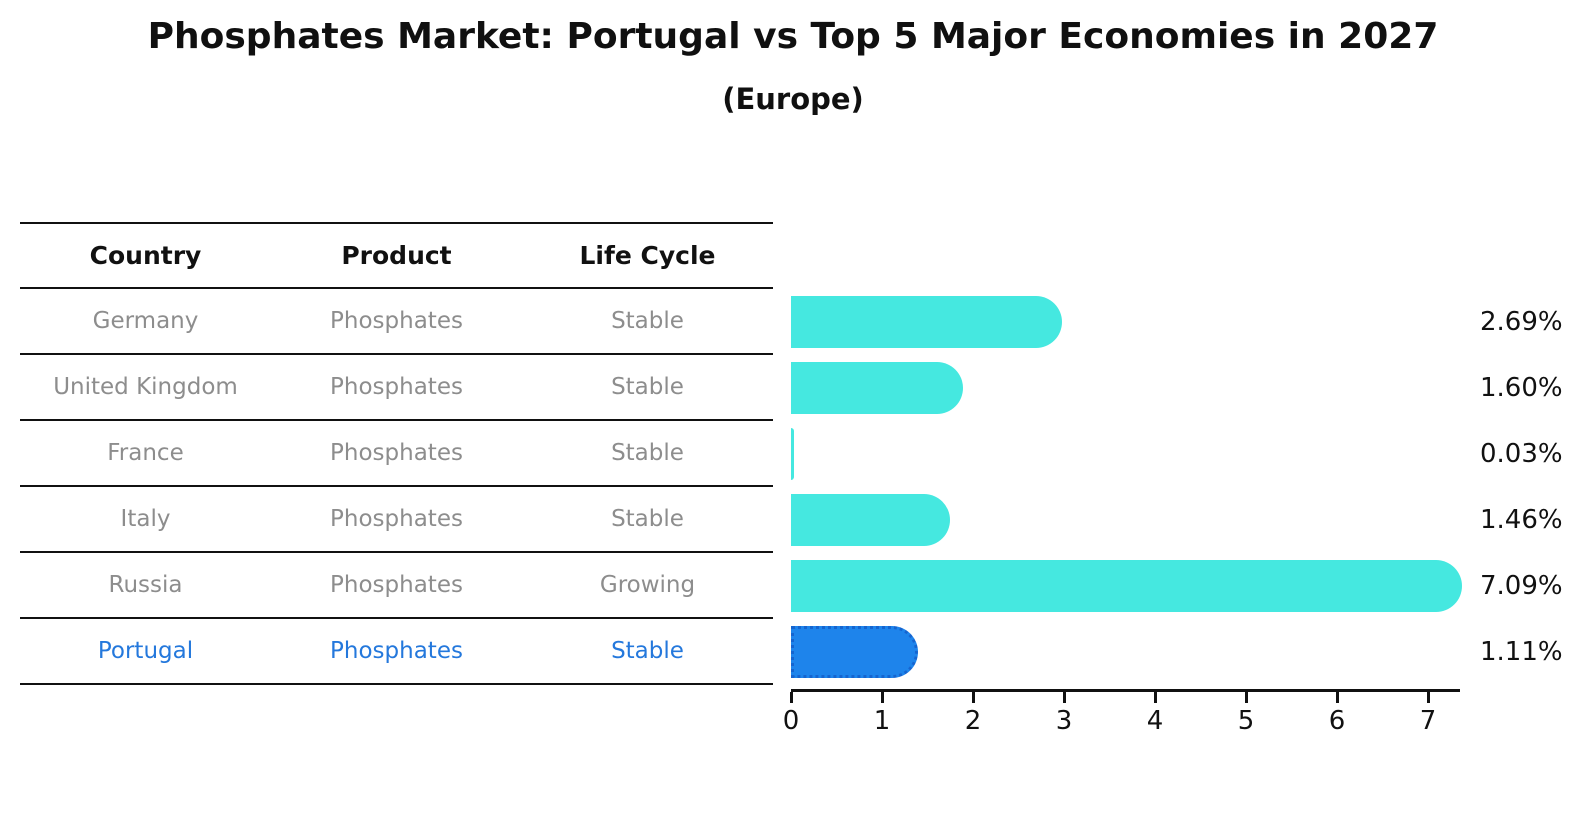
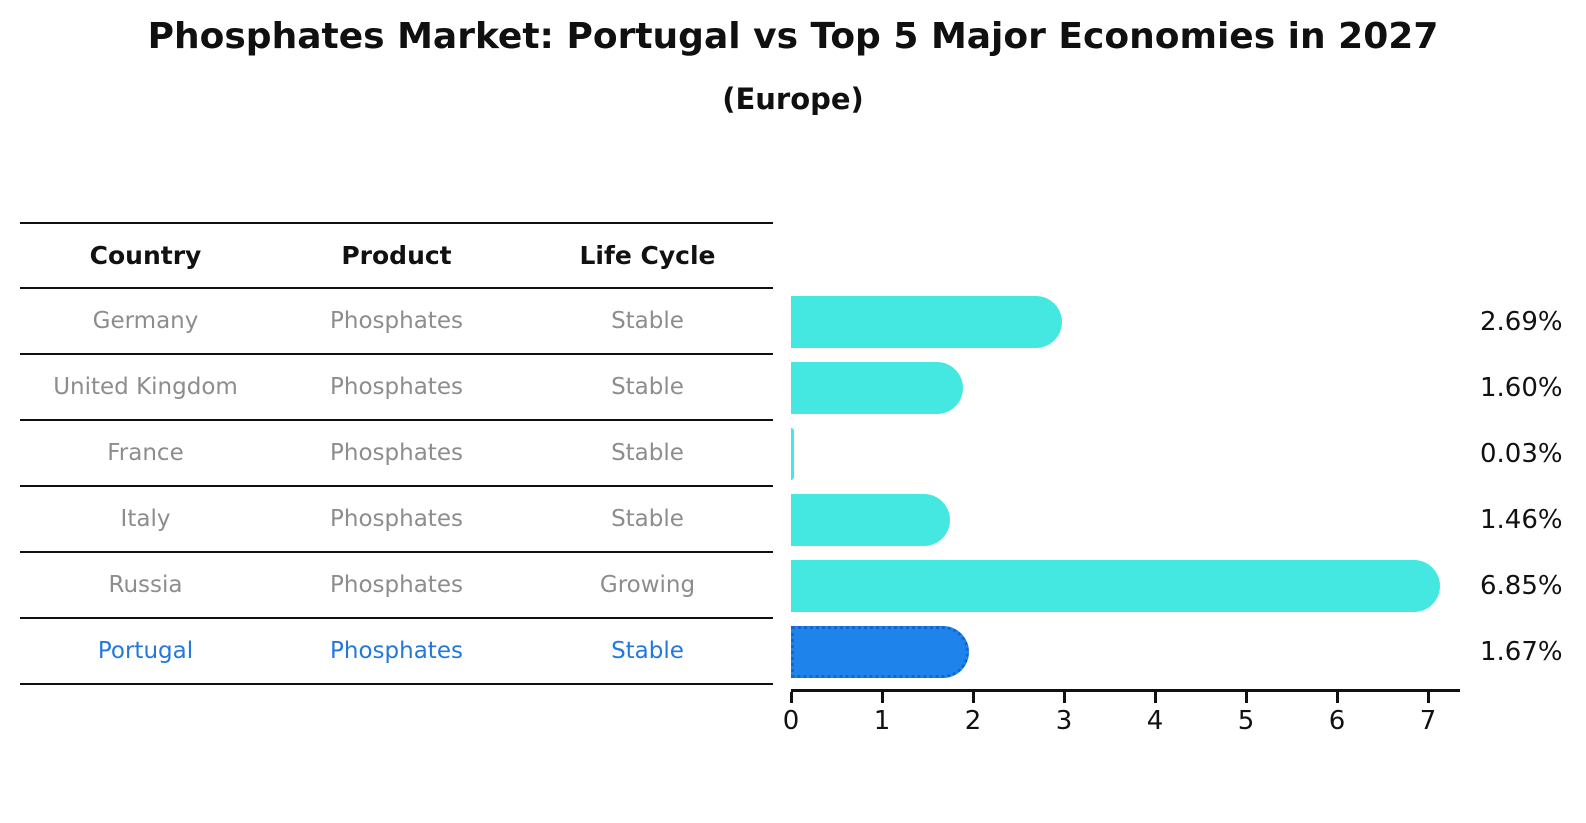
Russia: 7.09% -> 6.85%
Portugal: 1.11% -> 1.67%
